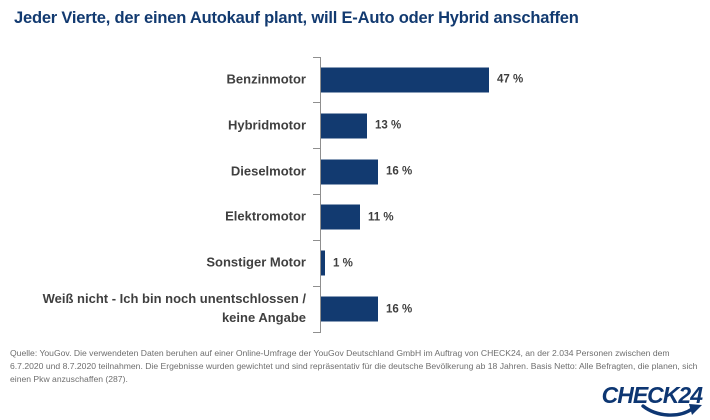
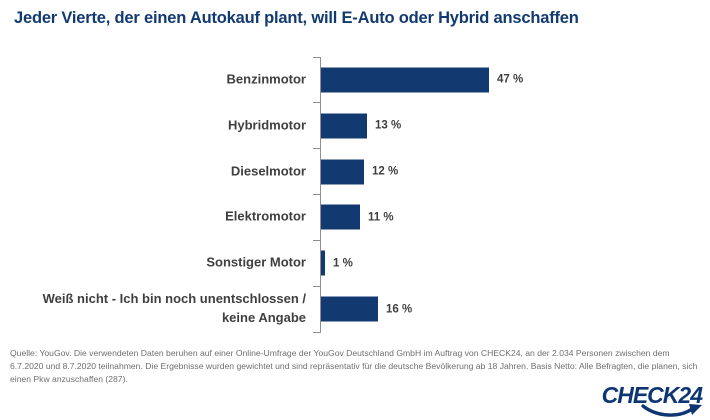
Dieselmotor: 16 -> 12
